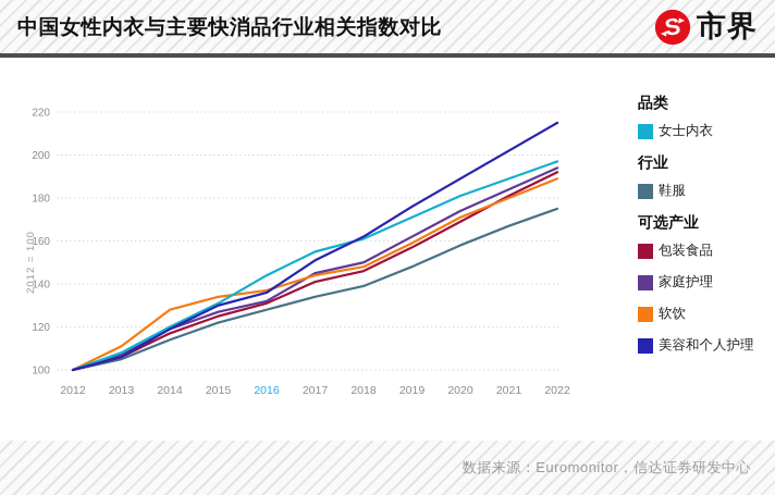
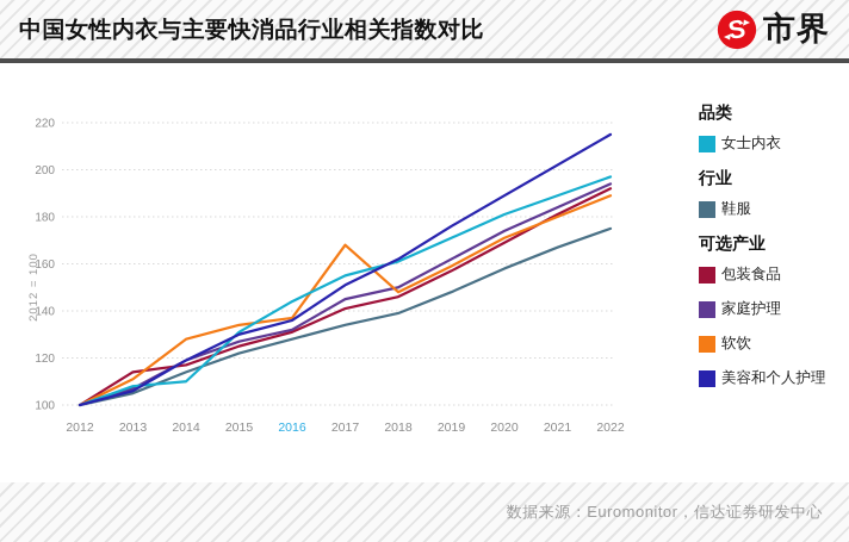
包装食品/2013: 106 -> 114
女士内衣/2014: 120 -> 110
软饮/2017: 144 -> 168
